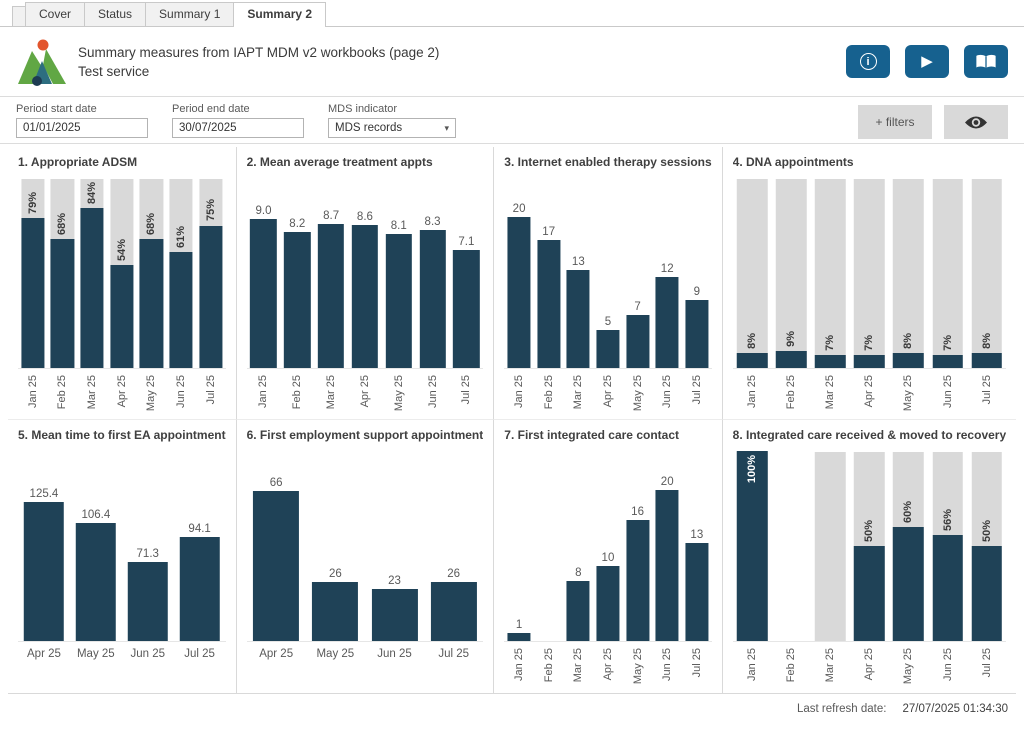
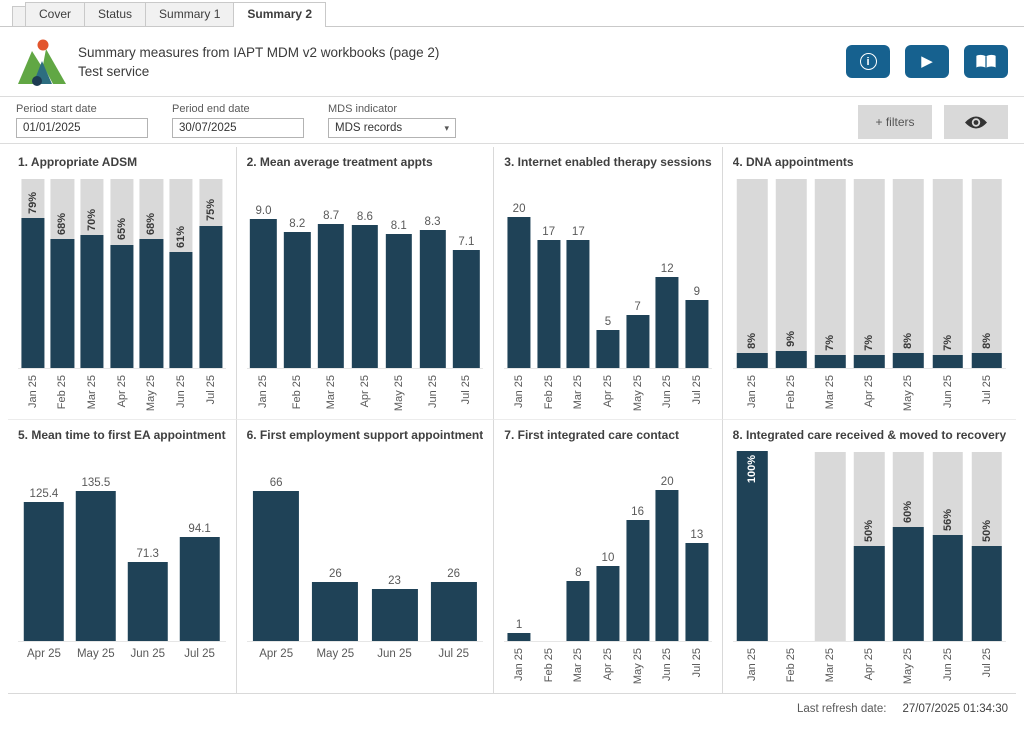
1. Appropriate ADSM/Mar 25: 84% -> 70%
1. Appropriate ADSM/Apr 25: 54% -> 65%
3. Internet enabled therapy sessions/Mar 25: 13 -> 17
5. Mean time to first EA appointment/May 25: 106.4 -> 135.5
